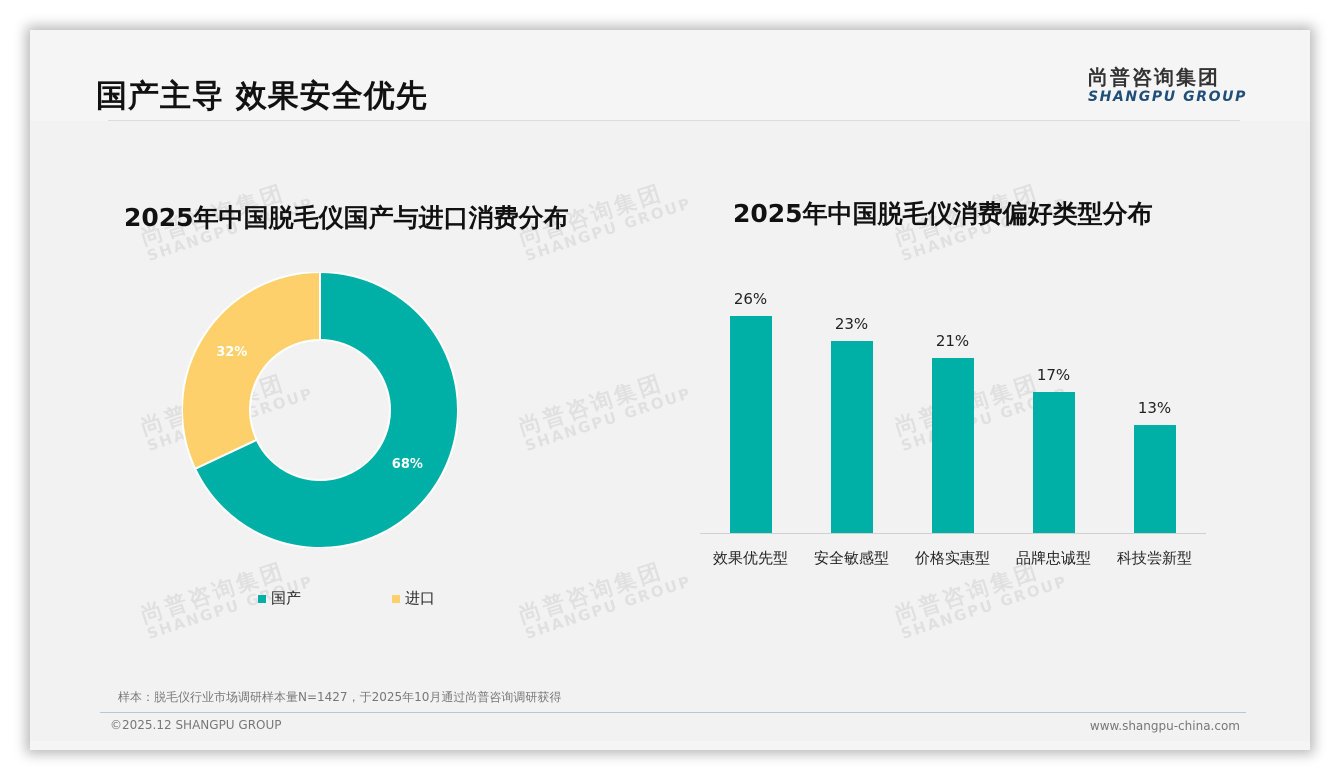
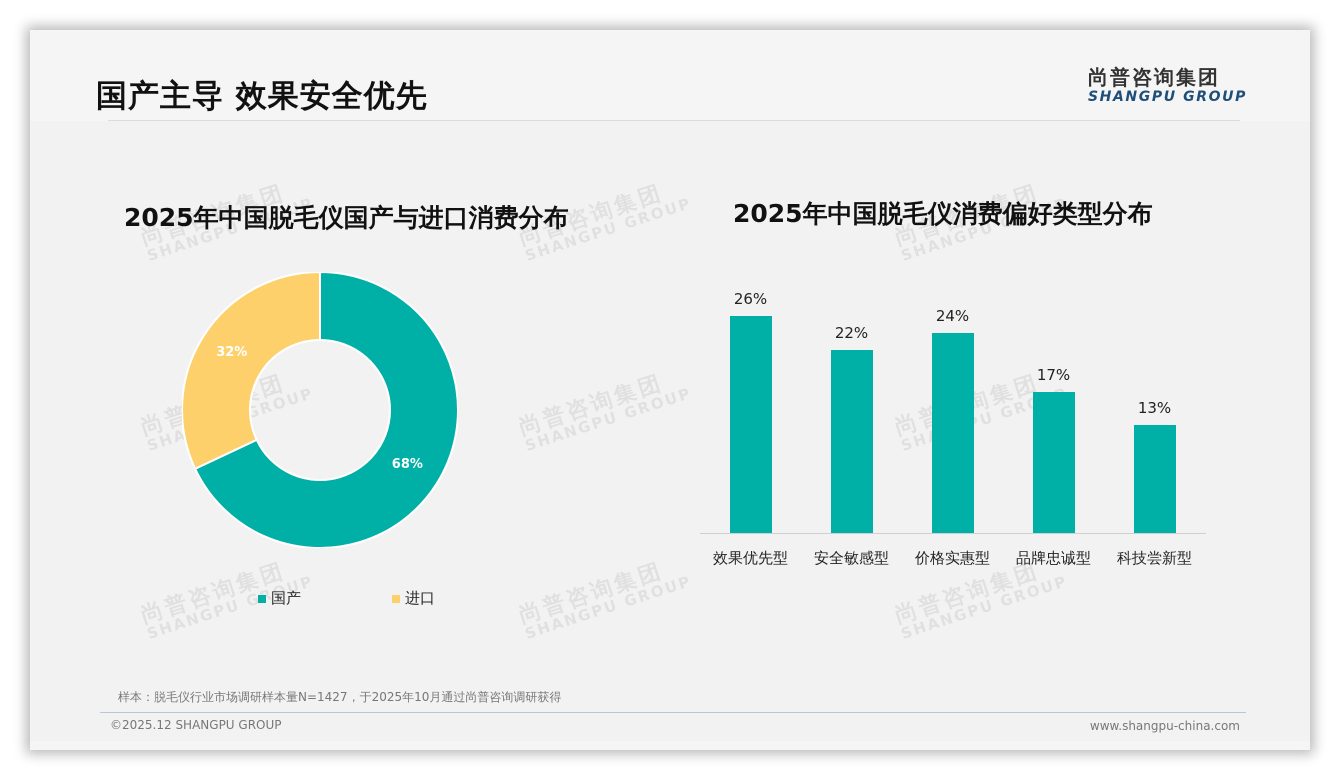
2025年中国脱毛仪消费偏好类型分布/安全敏感型: 23% -> 22%
2025年中国脱毛仪消费偏好类型分布/价格实惠型: 21% -> 24%
